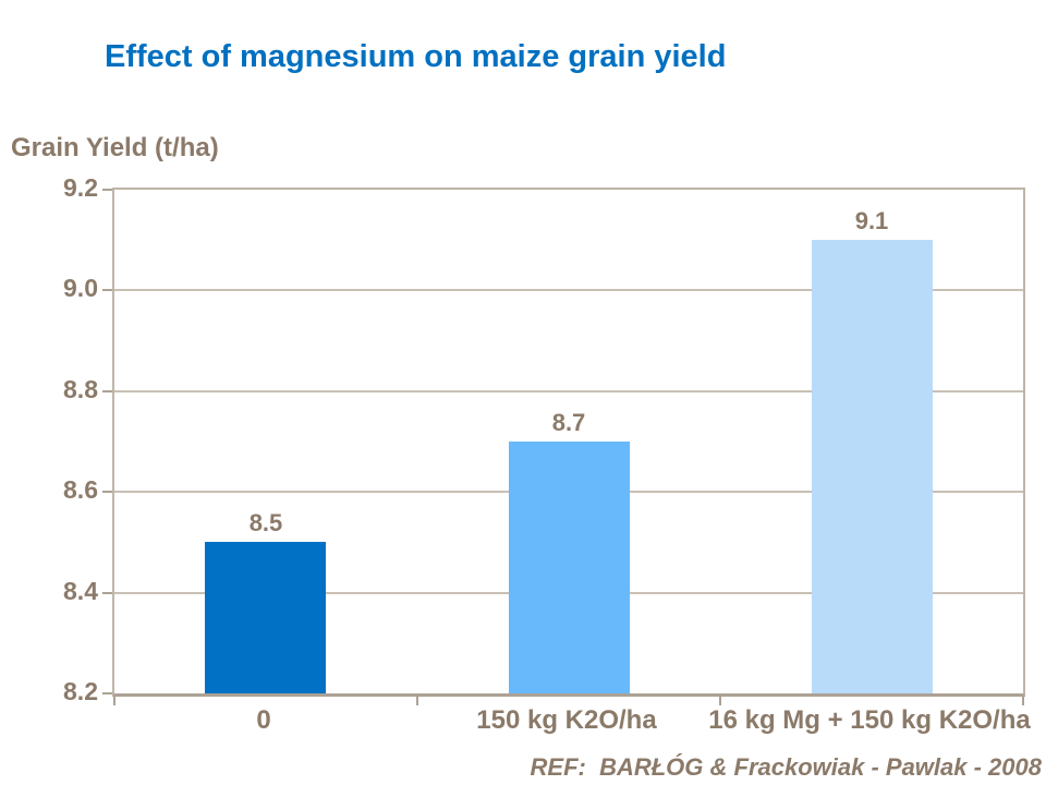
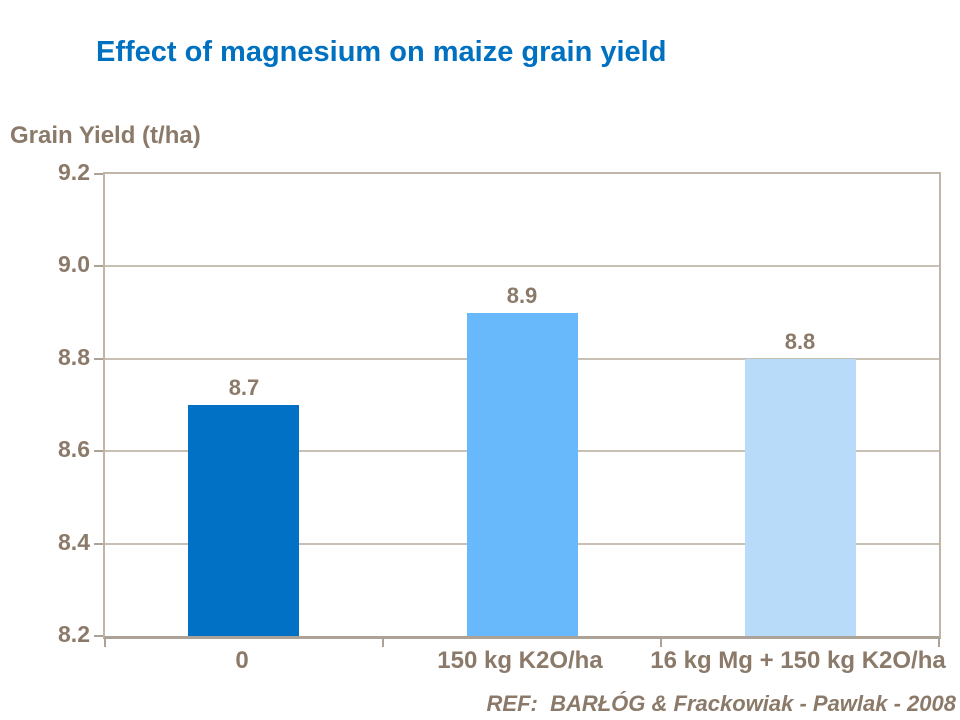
0: 8.5 -> 8.7
150 kg K2O/ha: 8.7 -> 8.9
16 kg Mg + 150 kg K2O/ha: 9.1 -> 8.8
